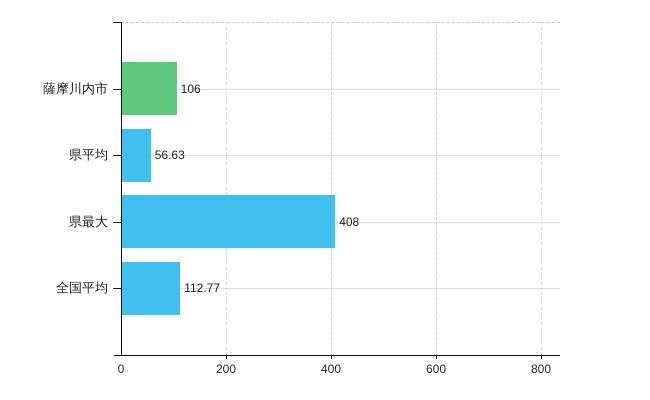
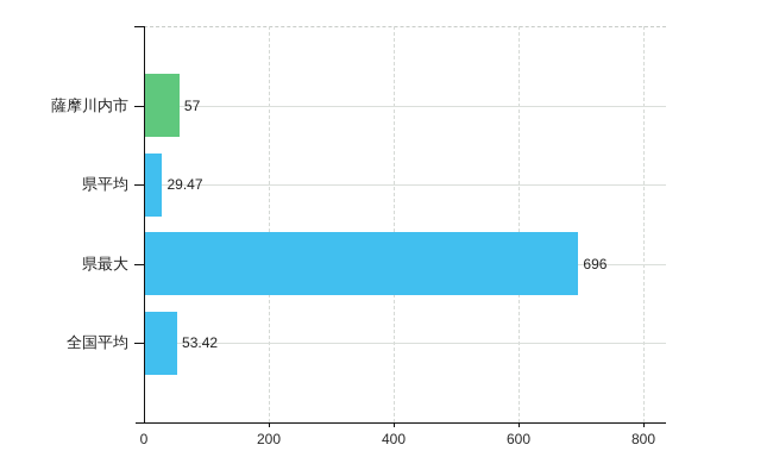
薩摩川内市: 106 -> 57
県平均: 56.63 -> 29.47
県最大: 408 -> 696
全国平均: 112.77 -> 53.42
